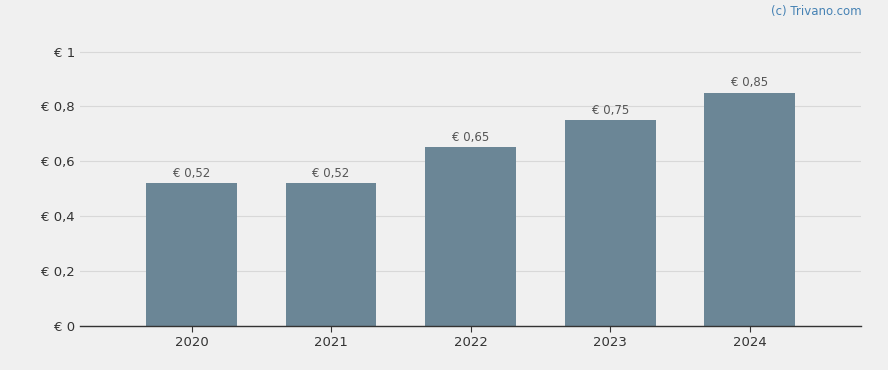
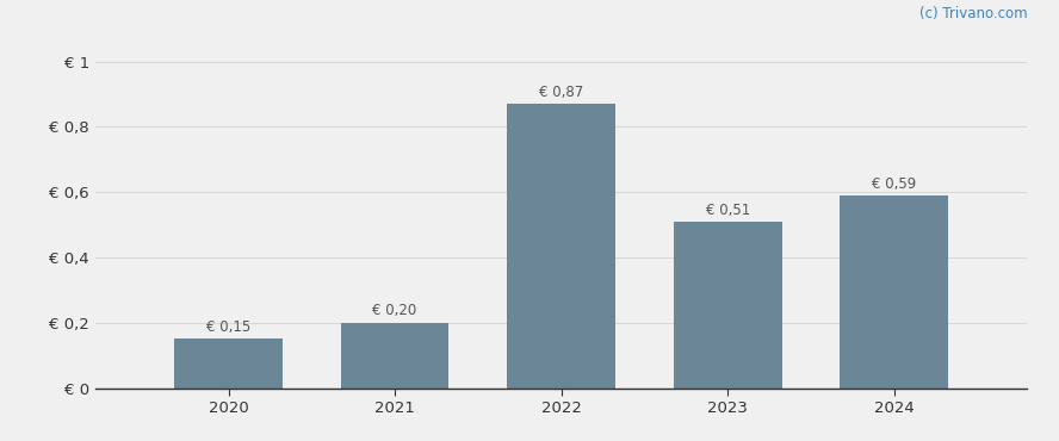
2020: 0,52 -> 0,15
2021: 0,52 -> 0,20
2022: 0,65 -> 0,87
2023: 0,75 -> 0,51
2024: 0,85 -> 0,59
